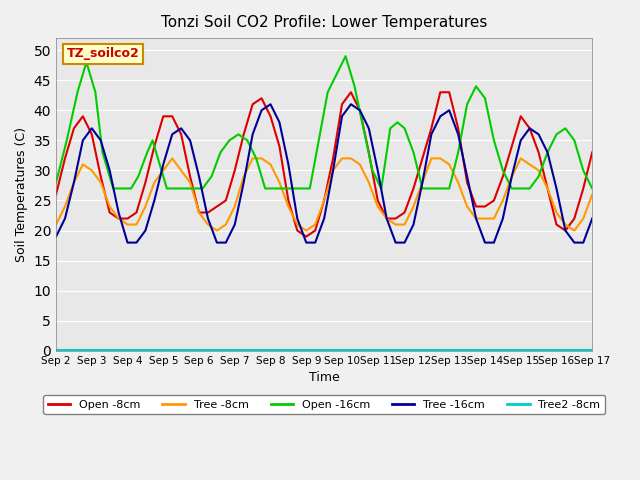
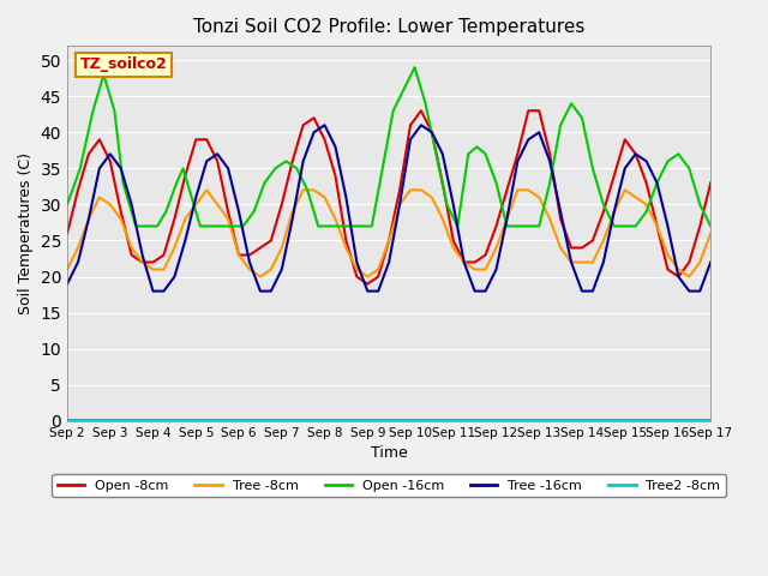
Open -16cm/Sep 2: 28 -> 30
